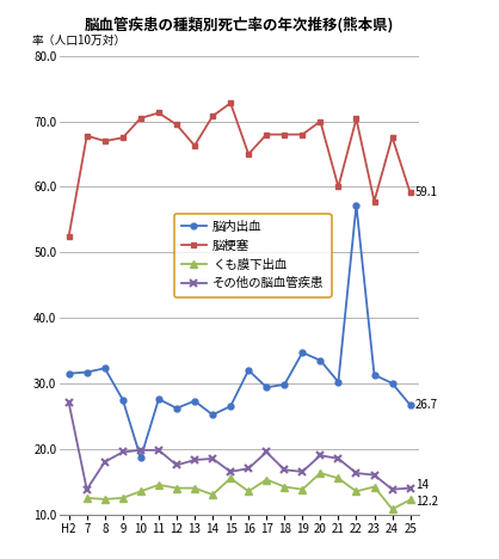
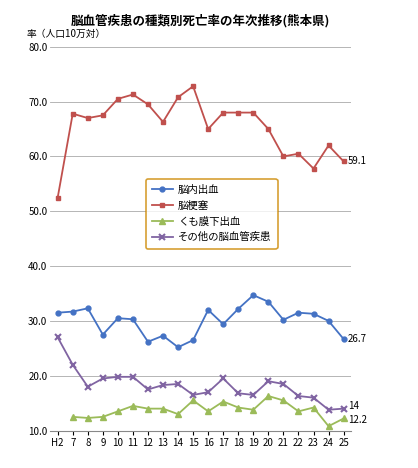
その他の脳血管疾患/7: 13.8 -> 22.0
脳内出血/10: 18.6 -> 30.5
脳内出血/11: 27.6 -> 30.3
脳内出血/18: 29.8 -> 32.2
脳梗塞/20: 70.0 -> 65.0
脳内出血/22: 57.2 -> 31.5
脳梗塞/22: 70.4 -> 60.5
脳梗塞/24: 67.6 -> 62.0
